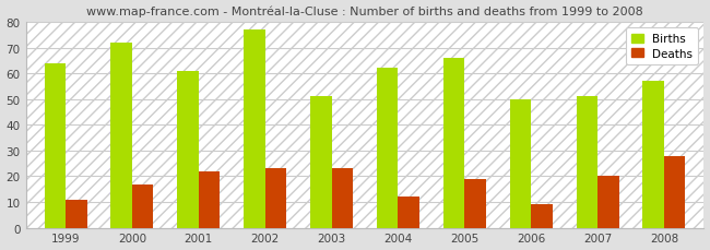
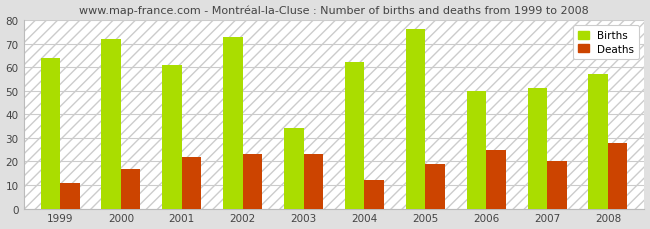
Births/2002: 77 -> 73
Births/2003: 51 -> 34
Births/2005: 66 -> 76
Deaths/2006: 9 -> 25
